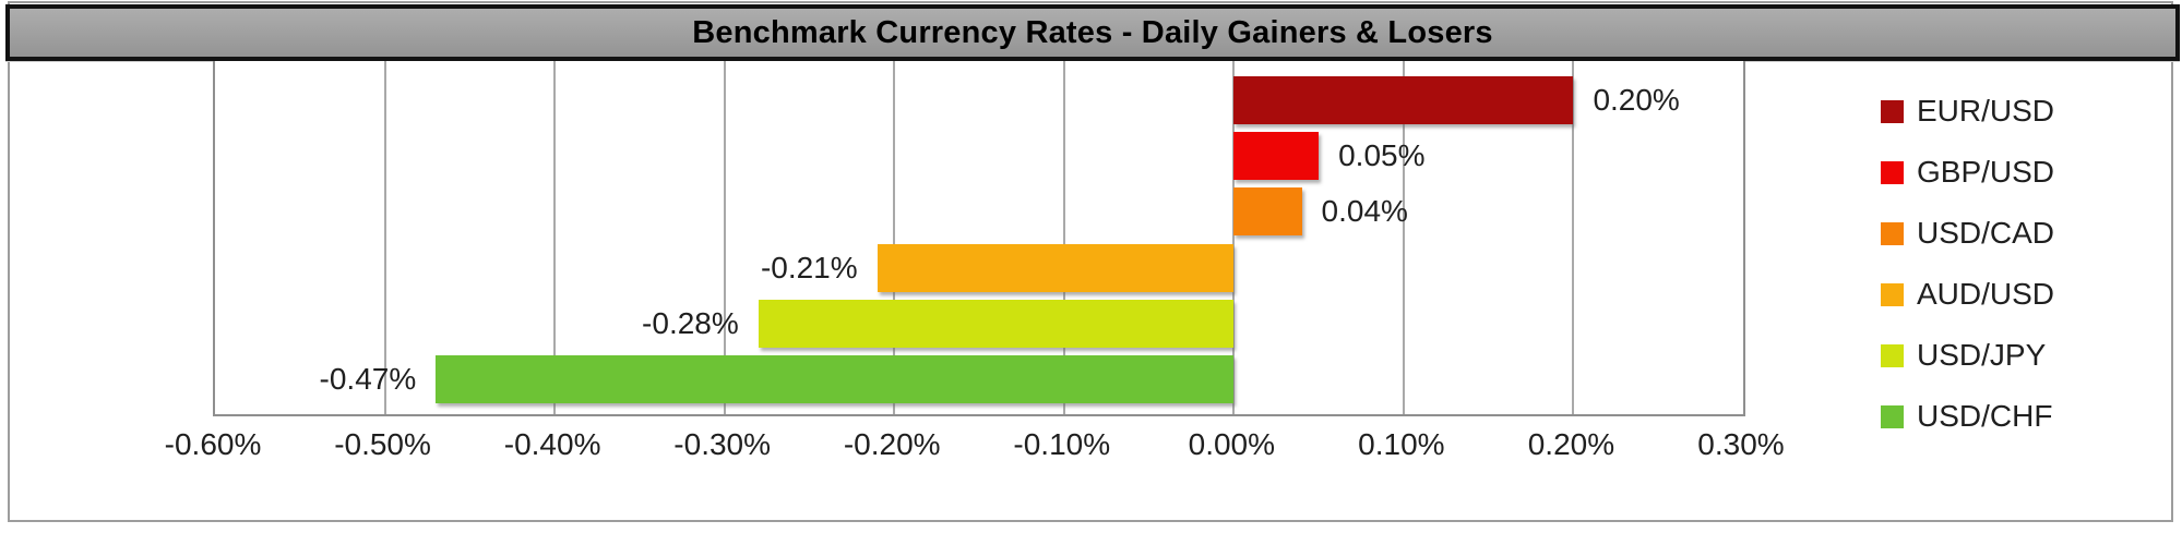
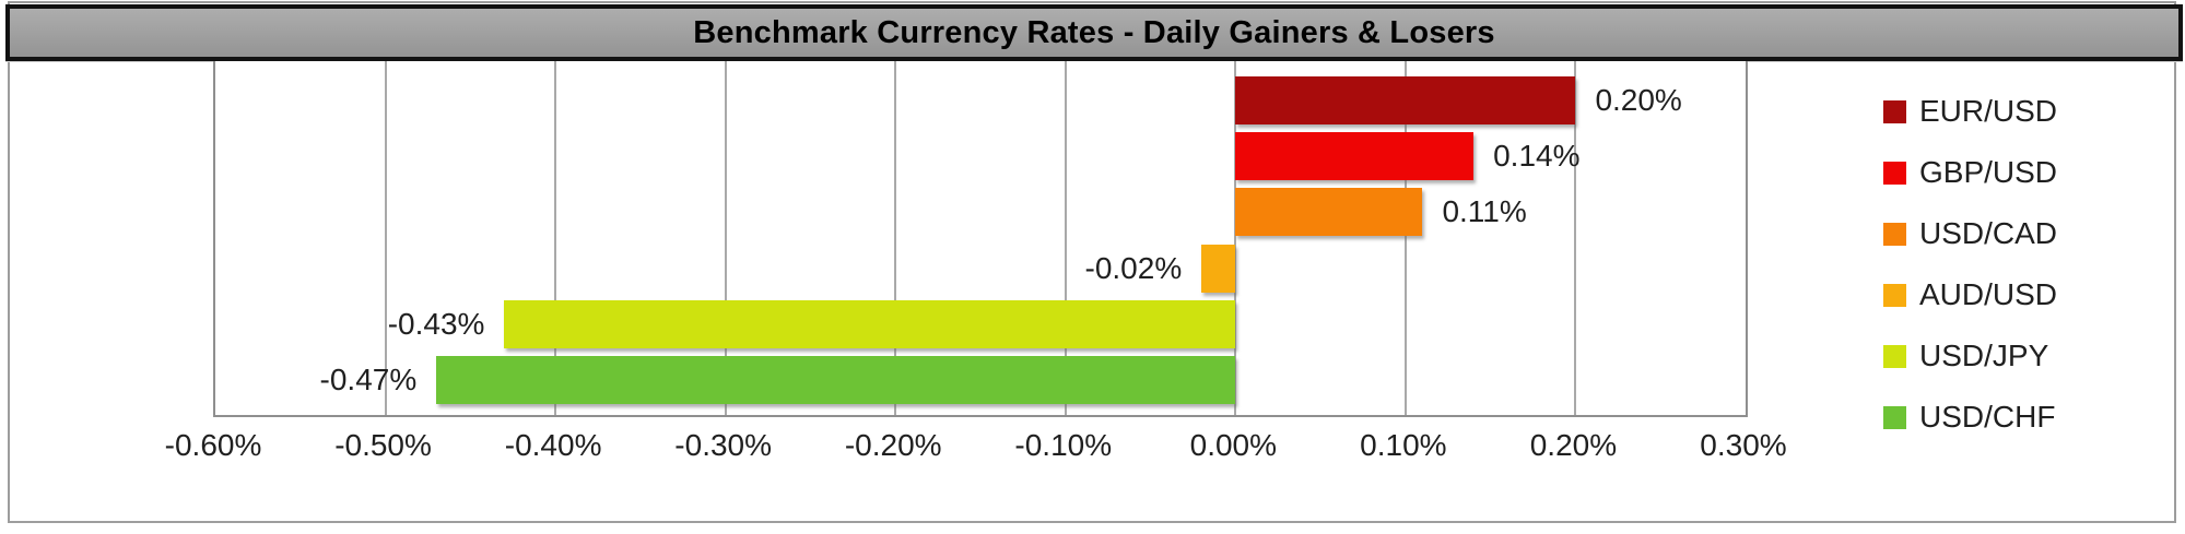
GBP/USD: 0.05% -> 0.14%
USD/CAD: 0.04% -> 0.11%
AUD/USD: -0.21% -> -0.02%
USD/JPY: -0.28% -> -0.43%
